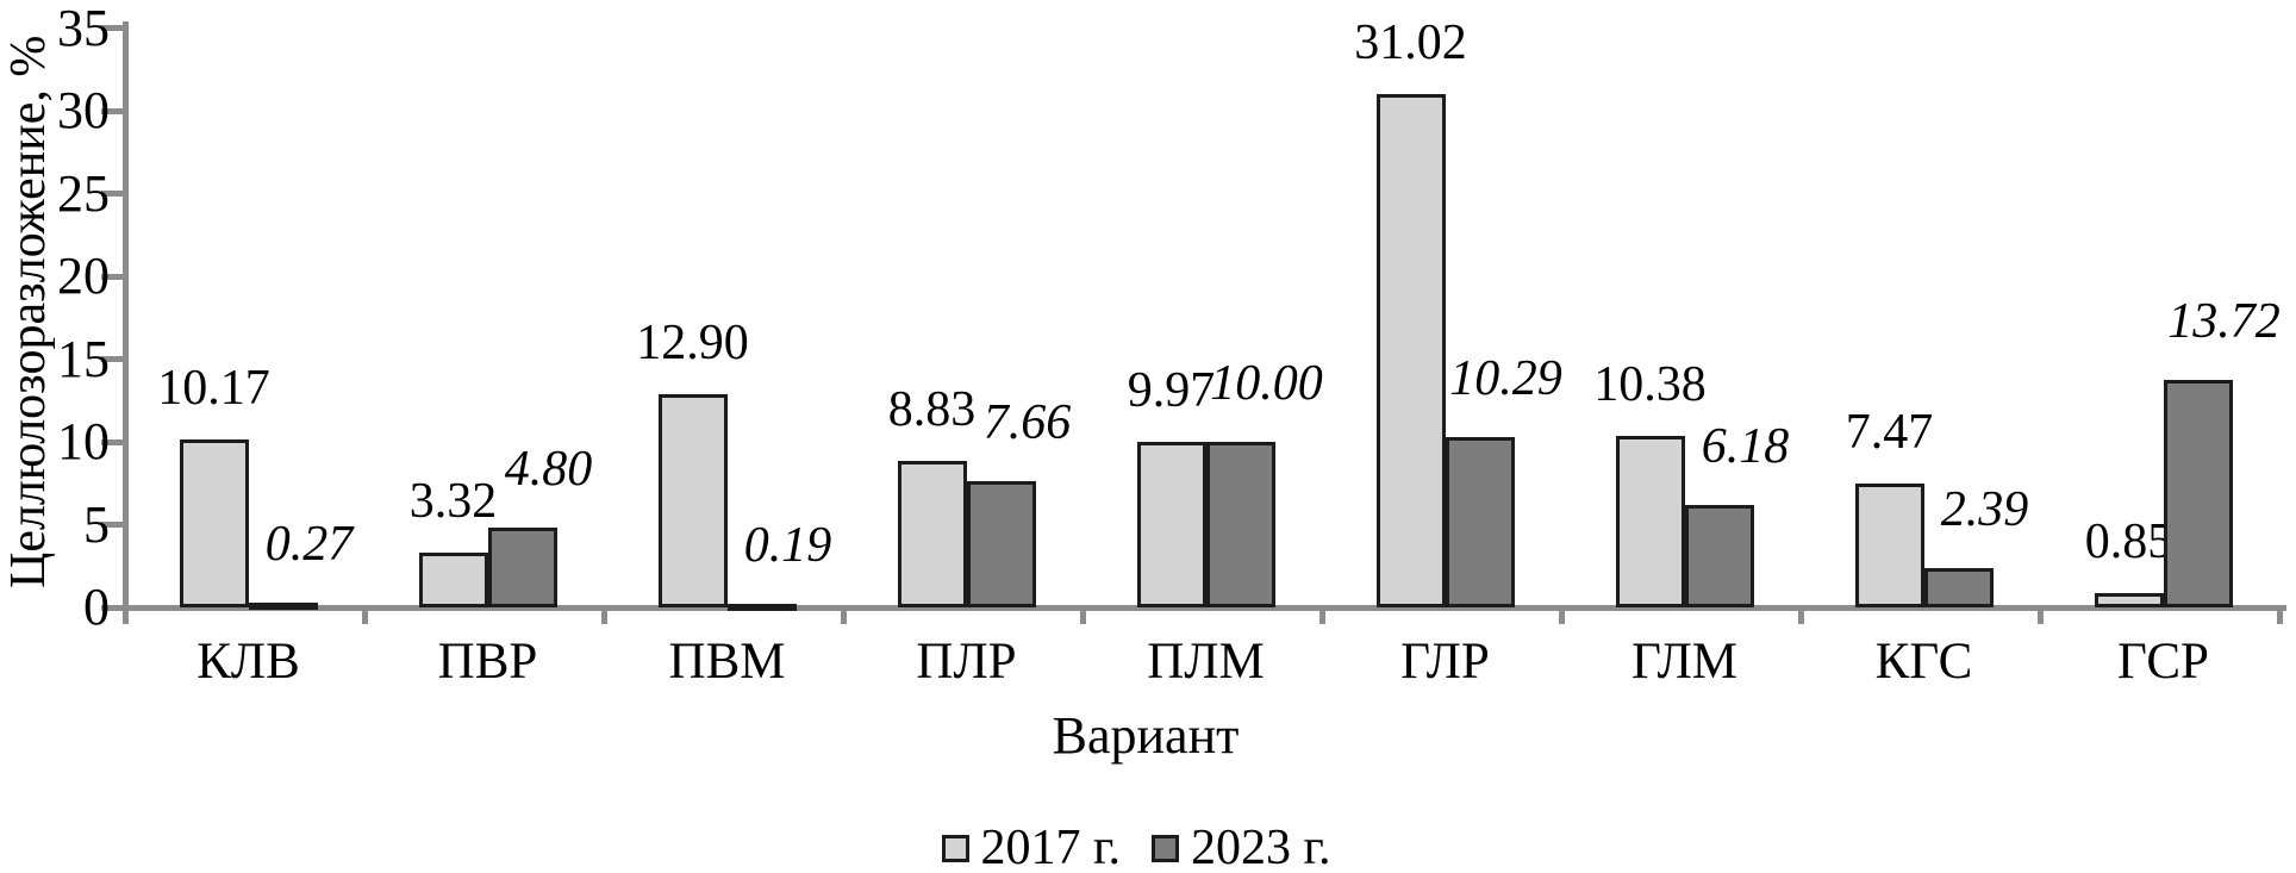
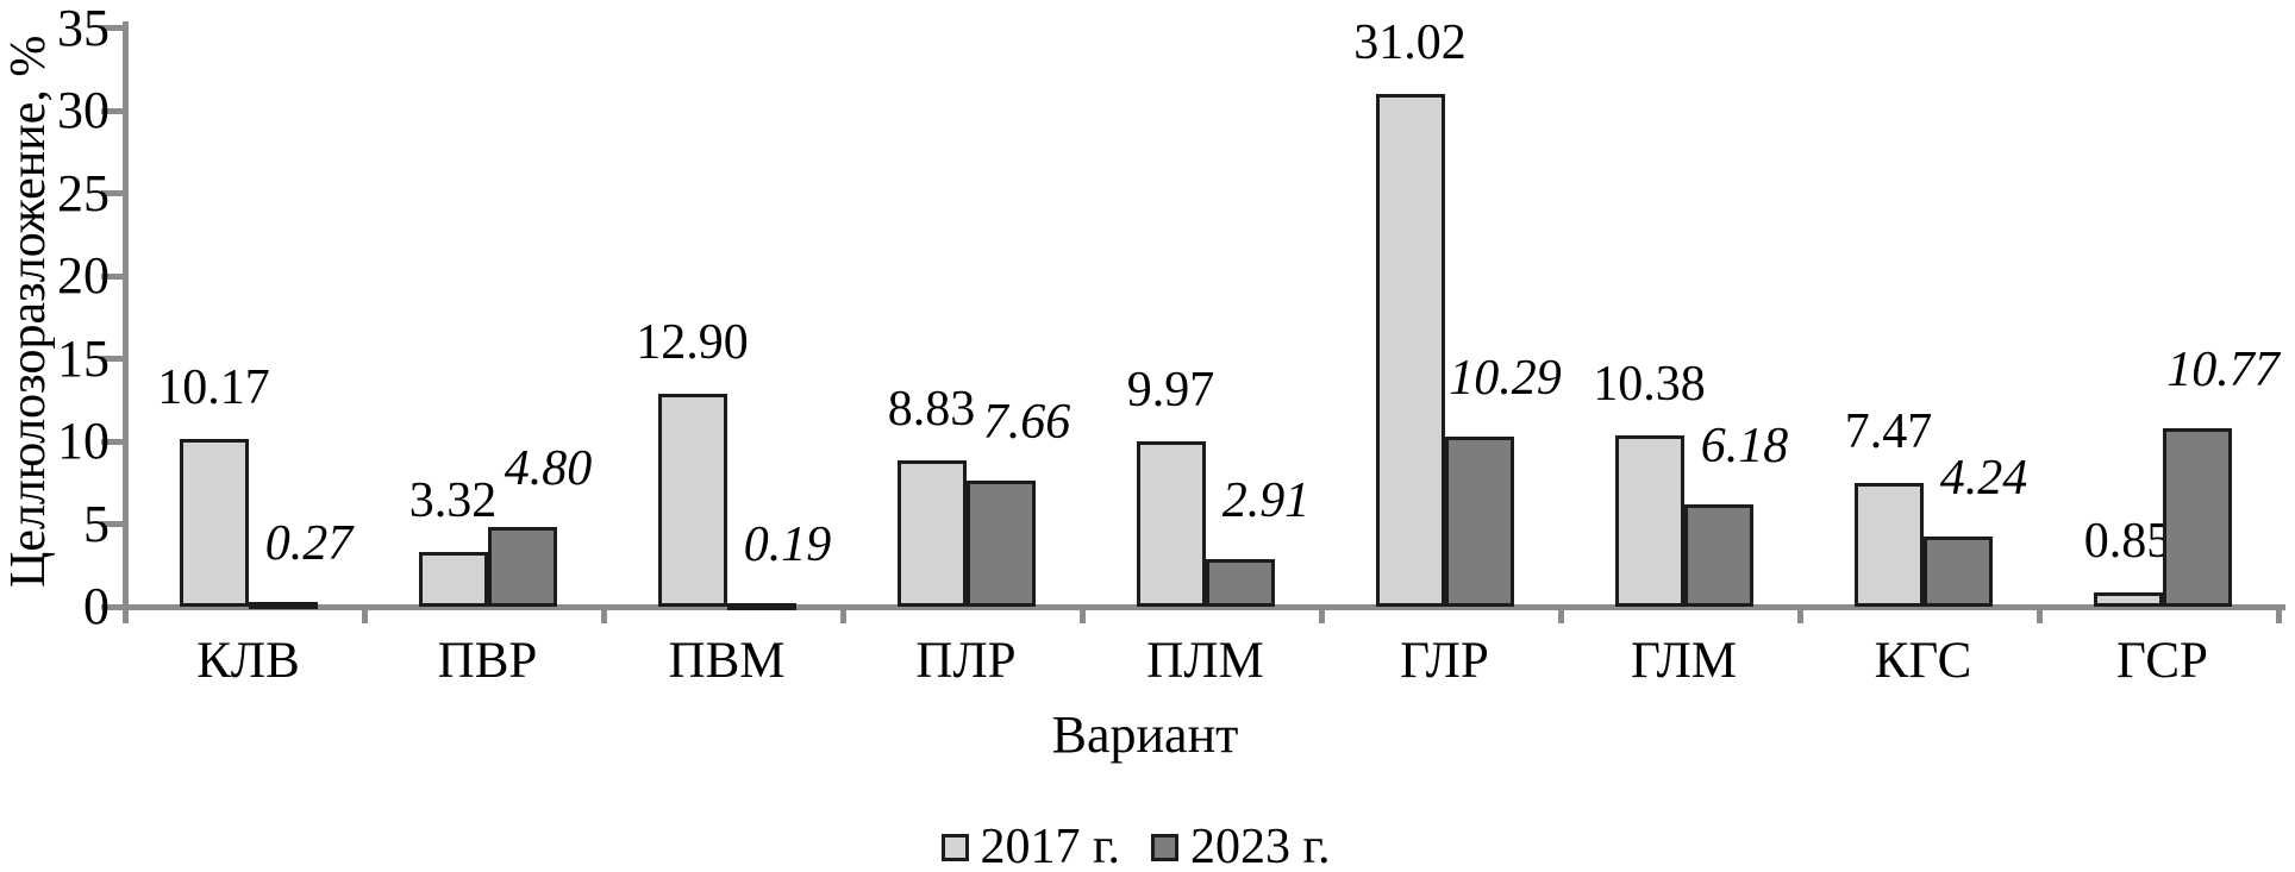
2023 г./ПЛМ: 10.00 -> 2.91
2023 г./КГС: 2.39 -> 4.24
2023 г./ГСР: 13.72 -> 10.77
